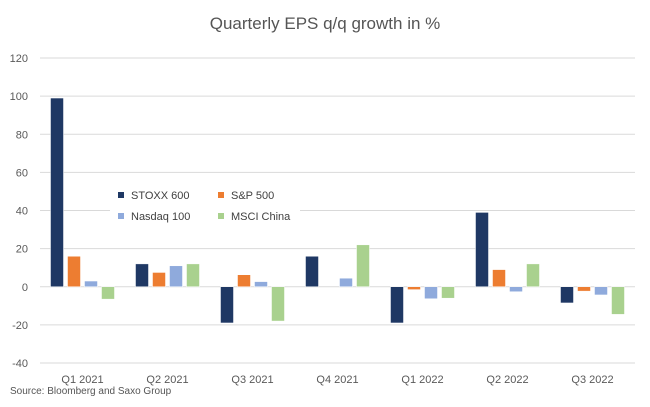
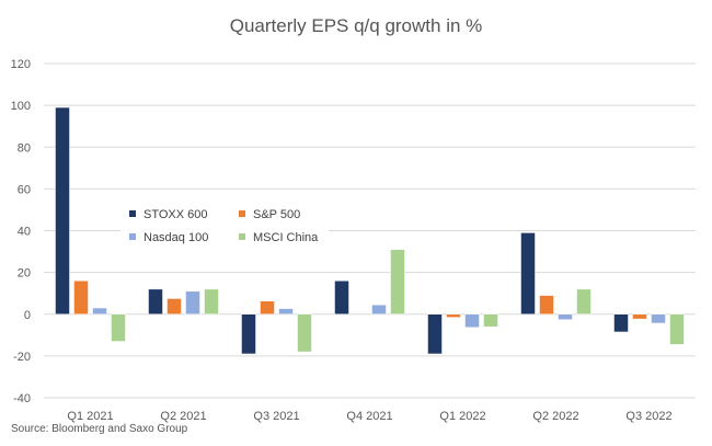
MSCI China/Q1 2021: -6 -> -13
MSCI China/Q4 2021: 22 -> 31
